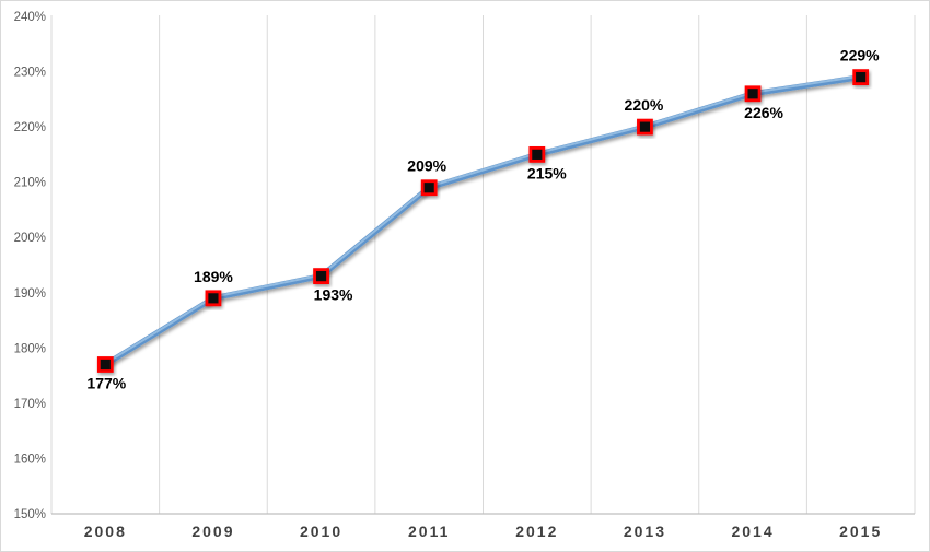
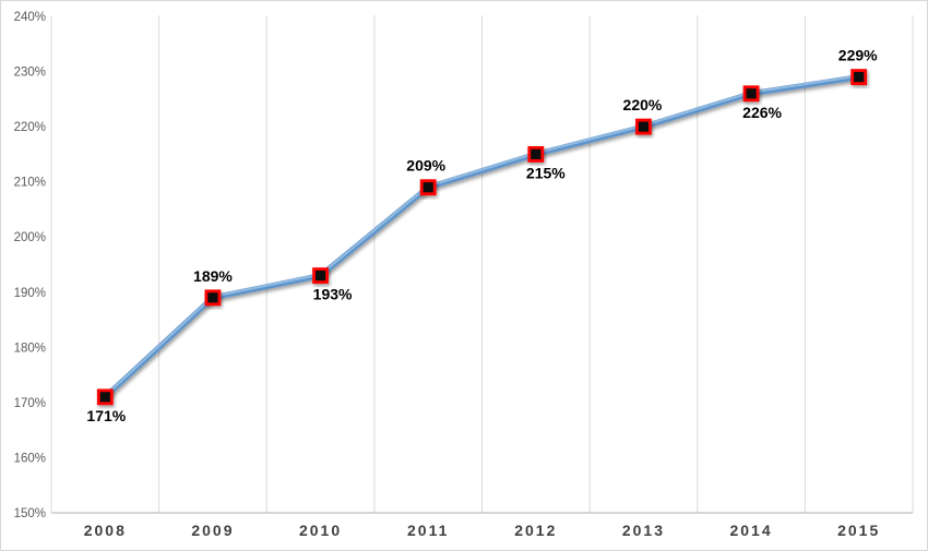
2008: 177% -> 171%
